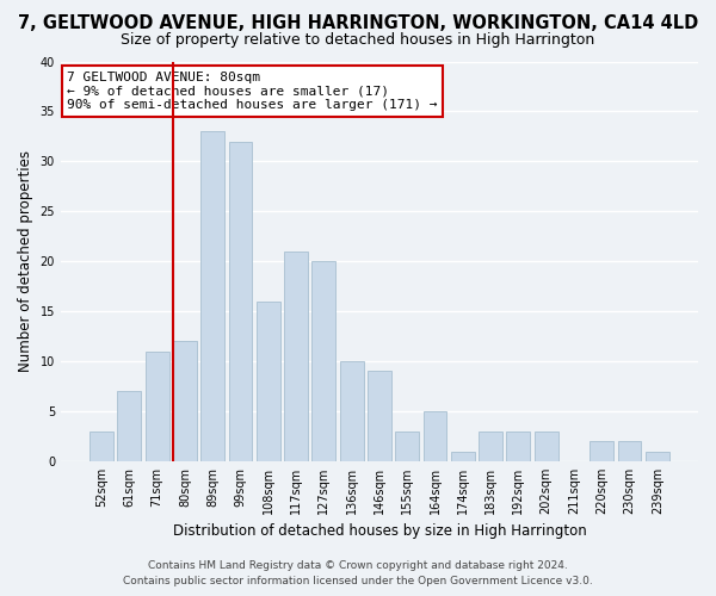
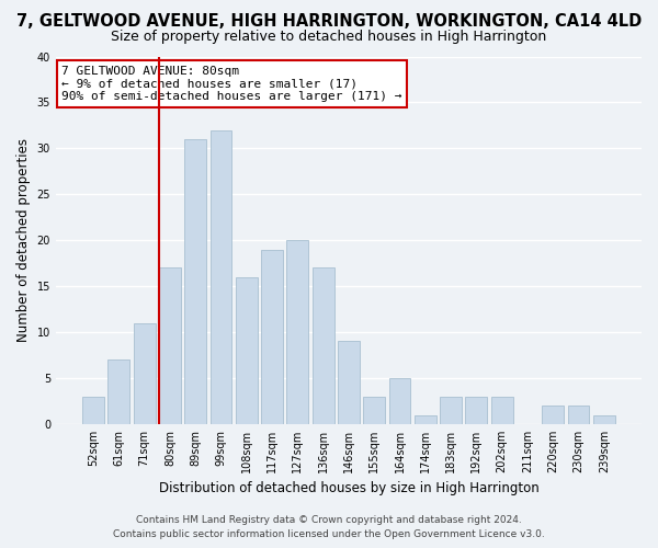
80sqm: 12 -> 17
89sqm: 33 -> 31
117sqm: 21 -> 19
136sqm: 10 -> 17
